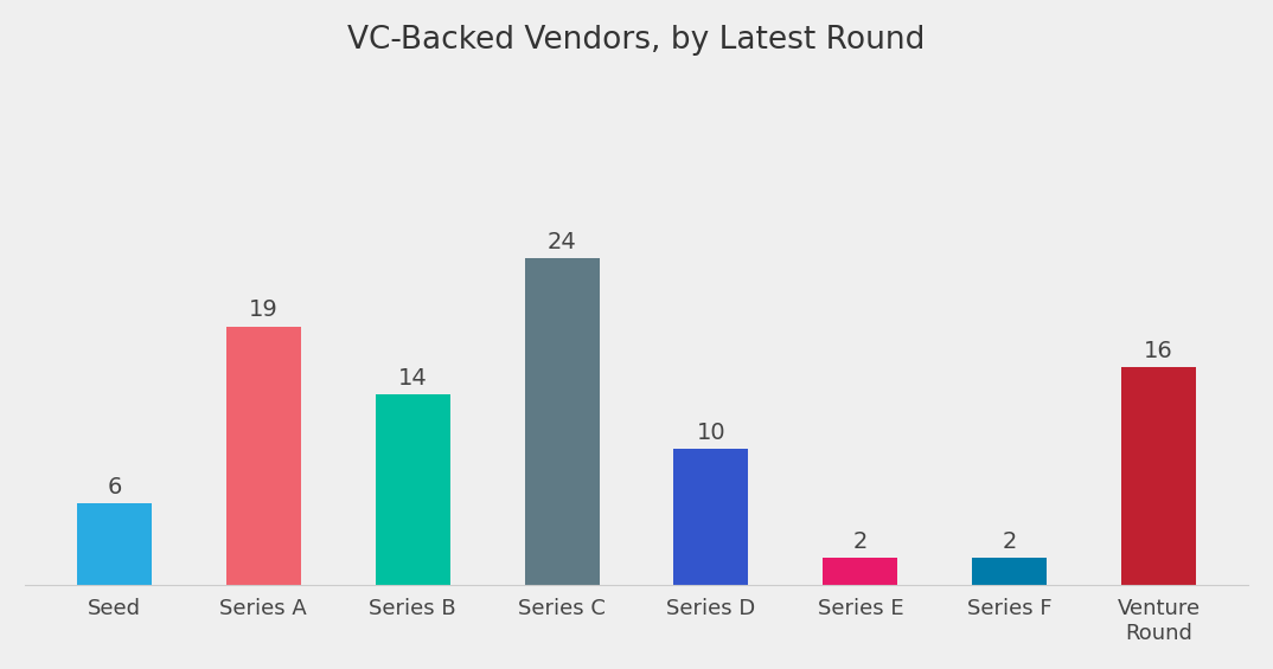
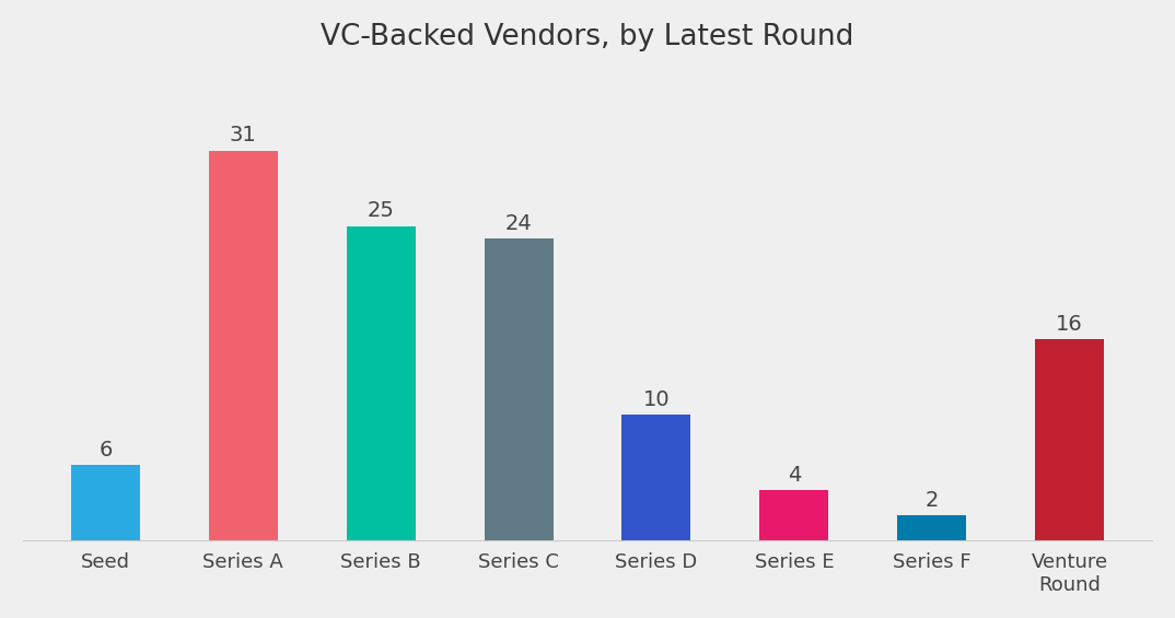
Series A: 19 -> 31
Series B: 14 -> 25
Series E: 2 -> 4
